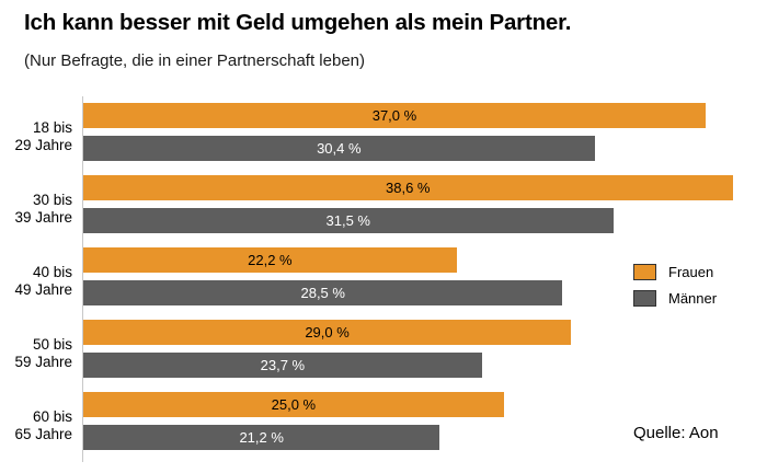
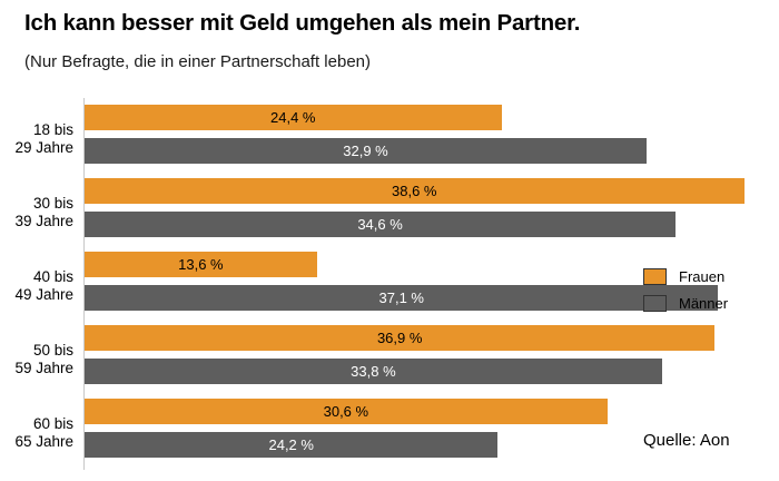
Frauen/18 bis 29 Jahre: 37,0 -> 24,4
Männer/18 bis 29 Jahre: 30,4 -> 32,9
Männer/30 bis 39 Jahre: 31,5 -> 34,6
Frauen/40 bis 49 Jahre: 22,2 -> 13,6
Männer/40 bis 49 Jahre: 28,5 -> 37,1
Frauen/50 bis 59 Jahre: 29,0 -> 36,9
Männer/50 bis 59 Jahre: 23,7 -> 33,8
Frauen/60 bis 65 Jahre: 25,0 -> 30,6
Männer/60 bis 65 Jahre: 21,2 -> 24,2
